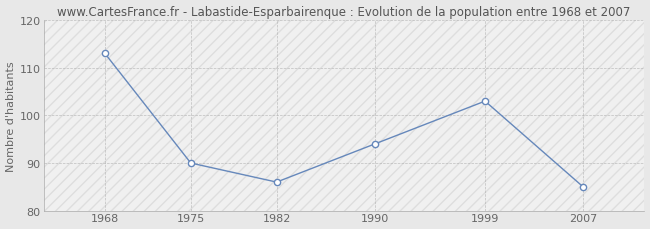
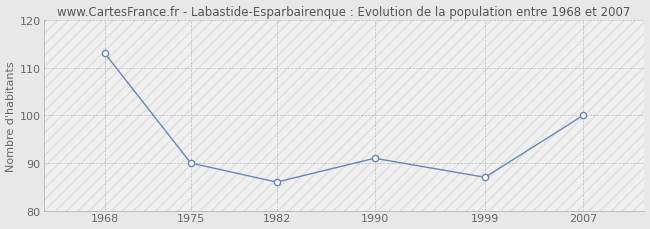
1990: 94 -> 91
1999: 103 -> 87
2007: 85 -> 100
